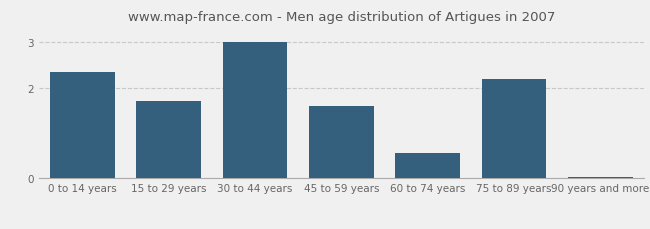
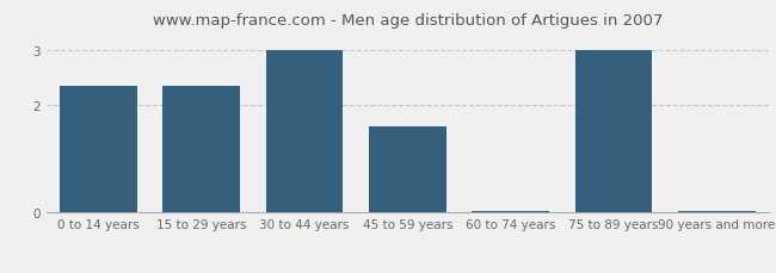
15 to 29 years: 1.70 -> 2.35
60 to 74 years: 0.55 -> 0.04
75 to 89 years: 2.20 -> 3.00
